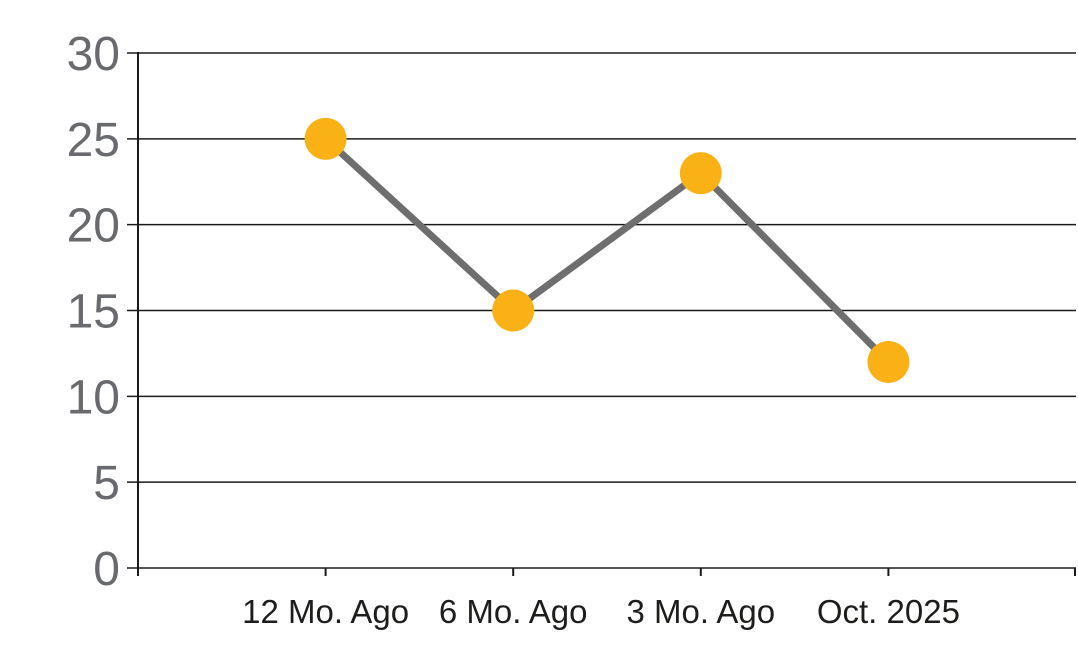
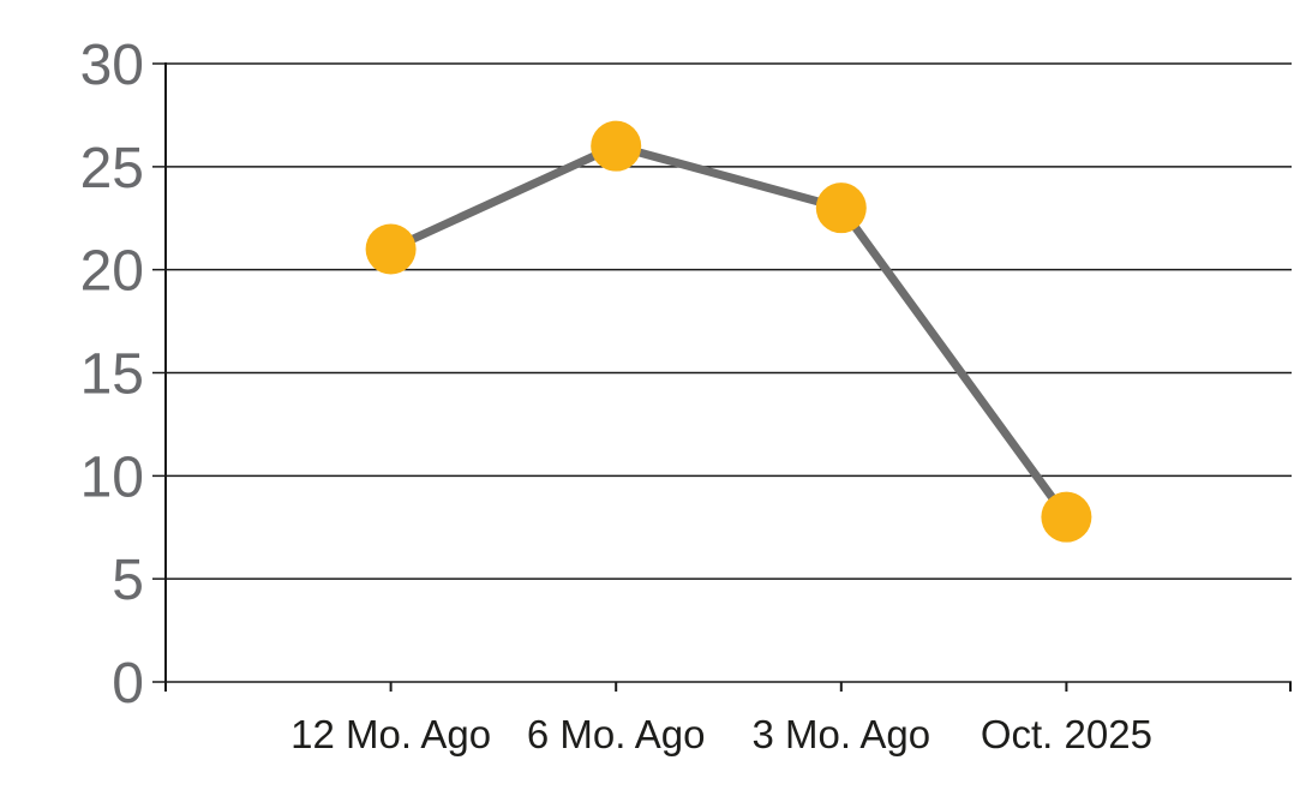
12 Mo. Ago: 25 -> 21
6 Mo. Ago: 15 -> 26
Oct. 2025: 12 -> 8
